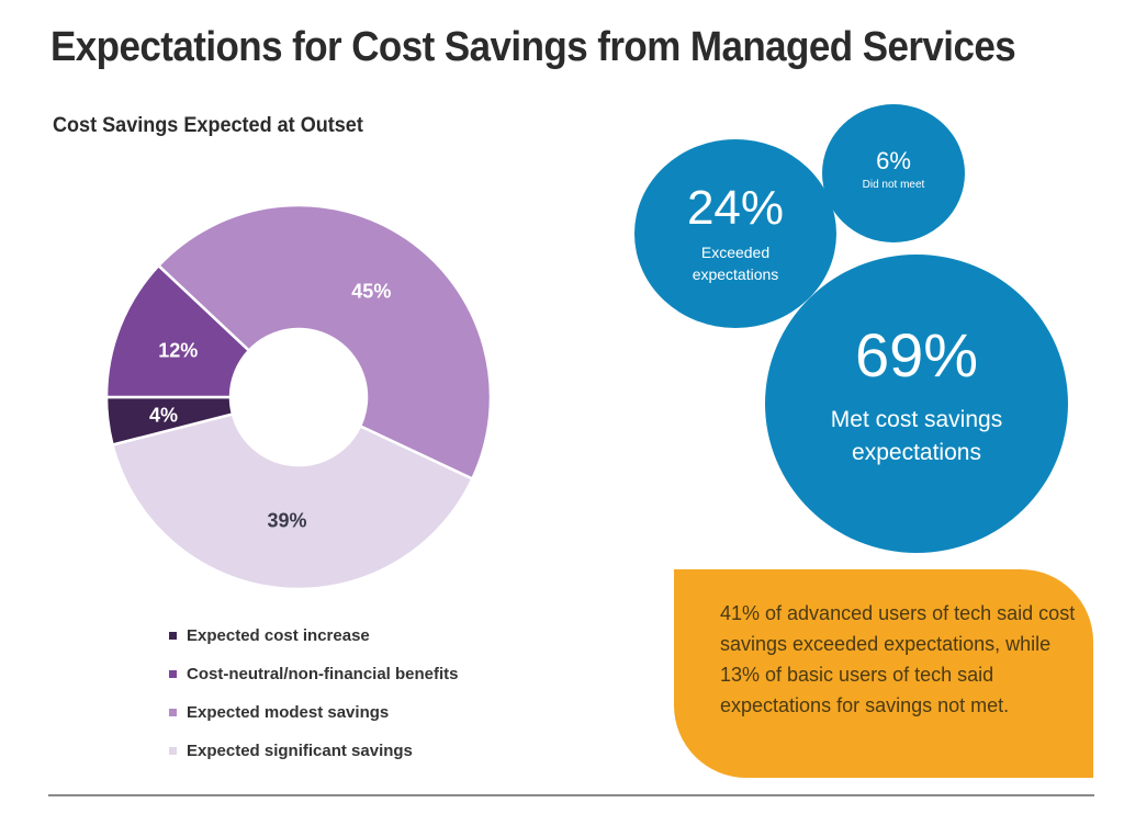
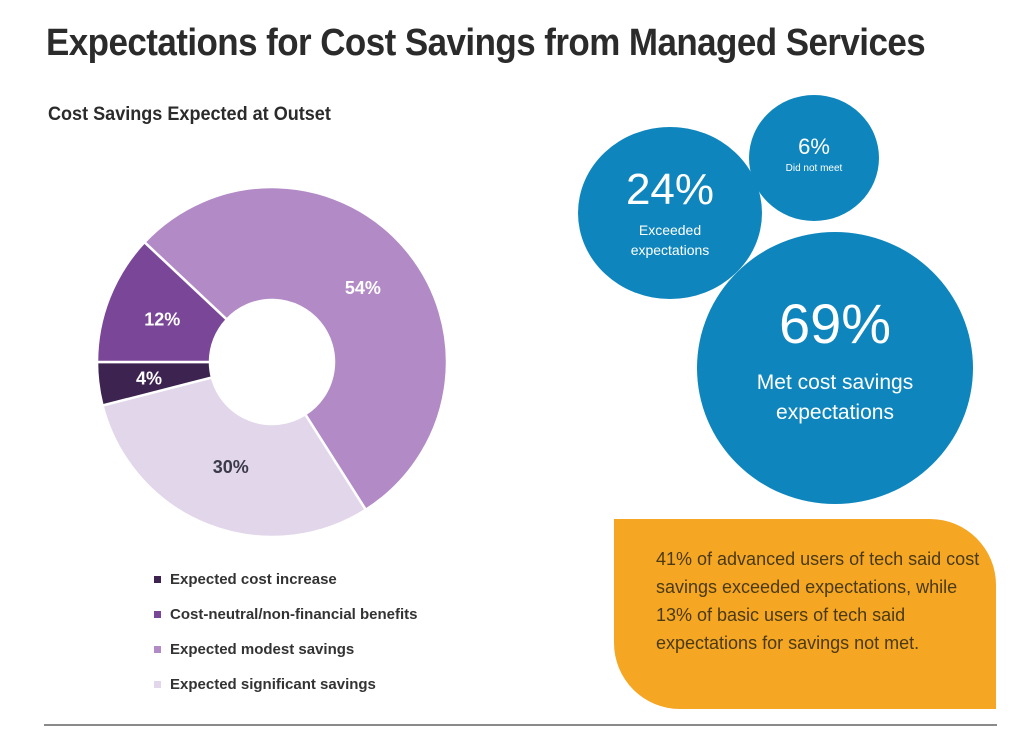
Cost Savings Expected at Outset/Expected modest savings: 45% -> 54%
Cost Savings Expected at Outset/Expected significant savings: 39% -> 30%
